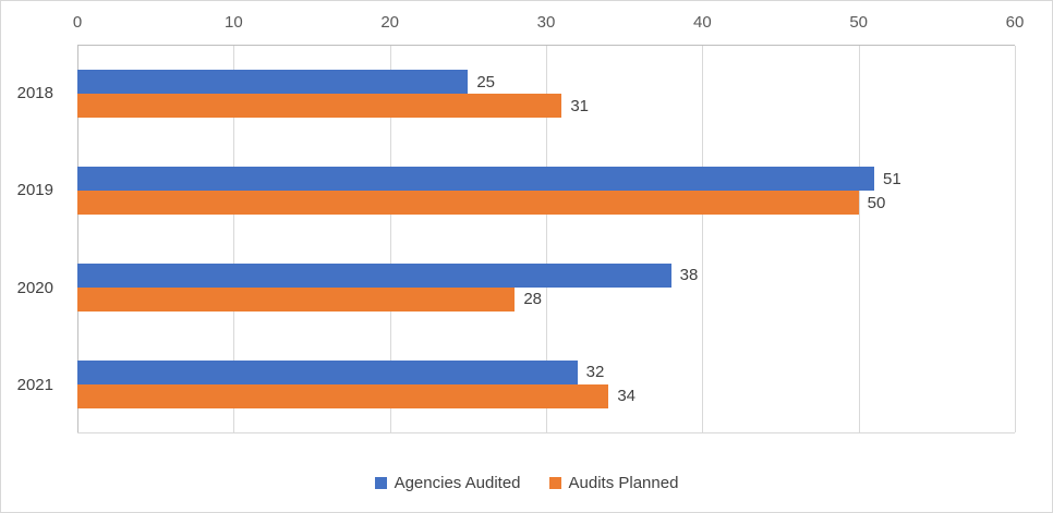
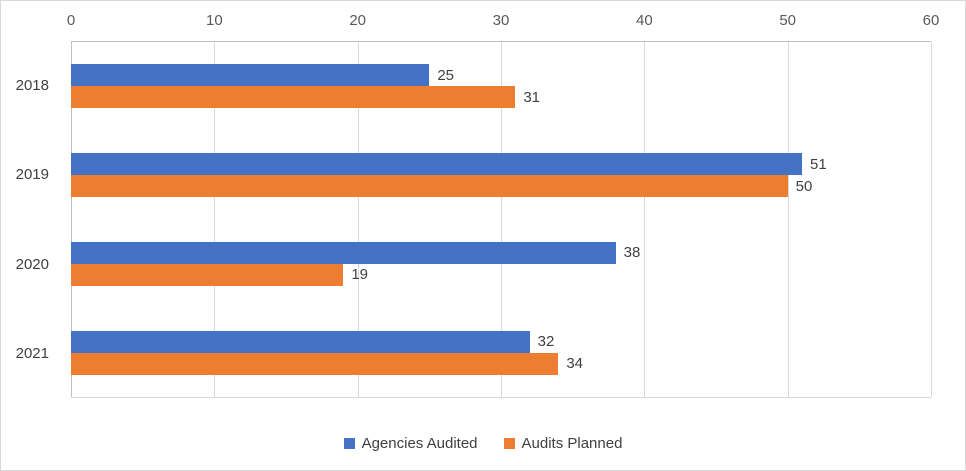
Audits Planned/2020: 28 -> 19
